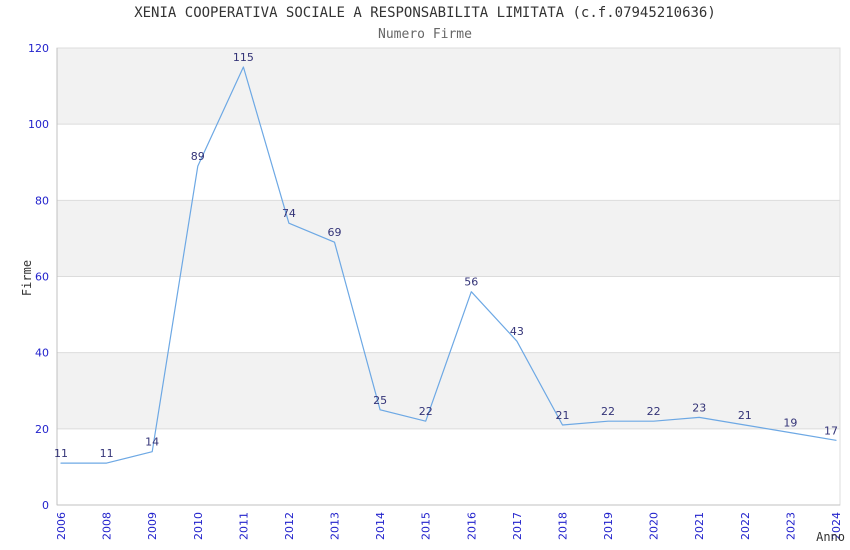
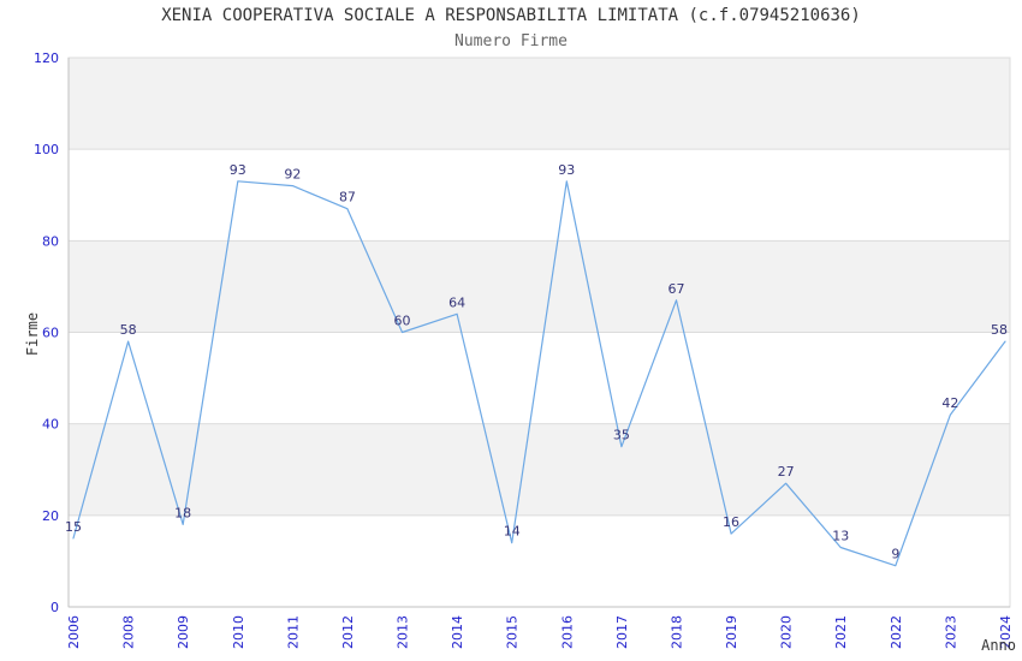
2006: 11 -> 15
2008: 11 -> 58
2009: 14 -> 18
2010: 89 -> 93
2011: 115 -> 92
2012: 74 -> 87
2013: 69 -> 60
2014: 25 -> 64
2015: 22 -> 14
2016: 56 -> 93
2017: 43 -> 35
2018: 21 -> 67
2019: 22 -> 16
2020: 22 -> 27
2021: 23 -> 13
2022: 21 -> 9
2023: 19 -> 42
2024: 17 -> 58
